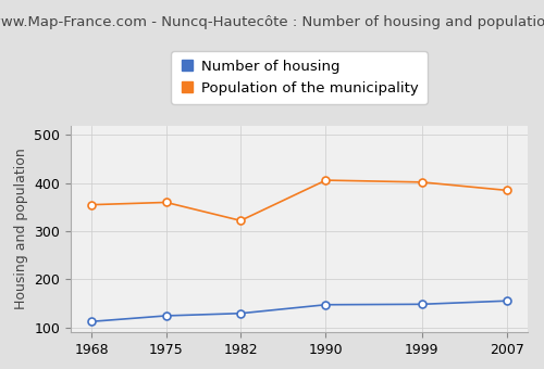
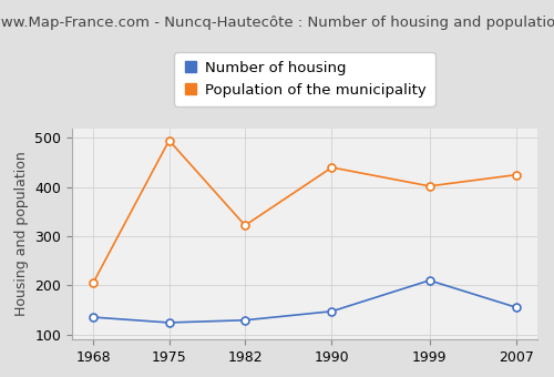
Number of housing/1968: 112 -> 135
Population of the municipality/1968: 355 -> 205
Population of the municipality/1975: 360 -> 495
Population of the municipality/1990: 406 -> 440
Number of housing/1999: 148 -> 210
Population of the municipality/2007: 385 -> 425
